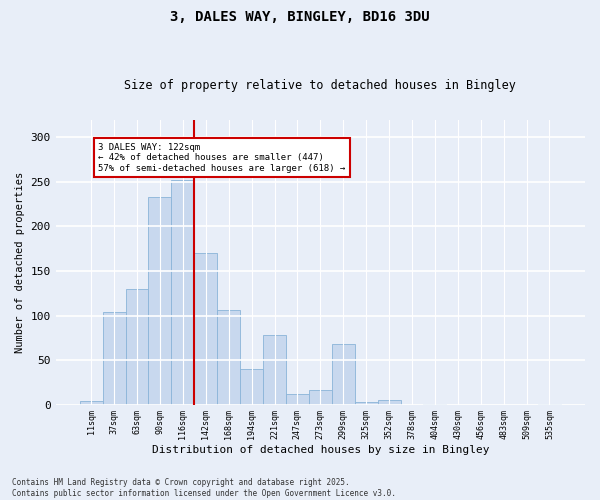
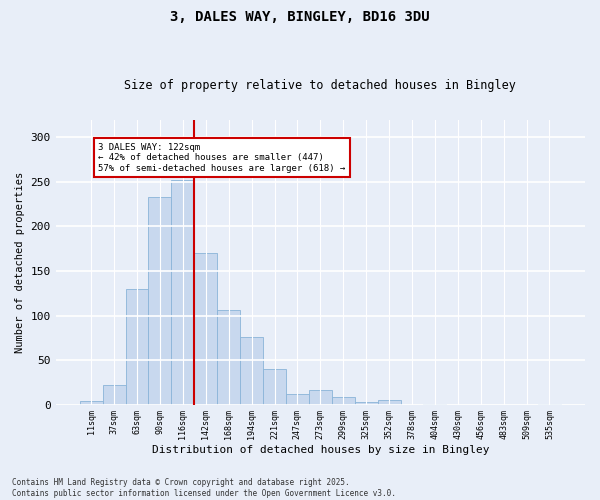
37sqm: 104 -> 22
194sqm: 40 -> 76
221sqm: 78 -> 40
299sqm: 68 -> 9
